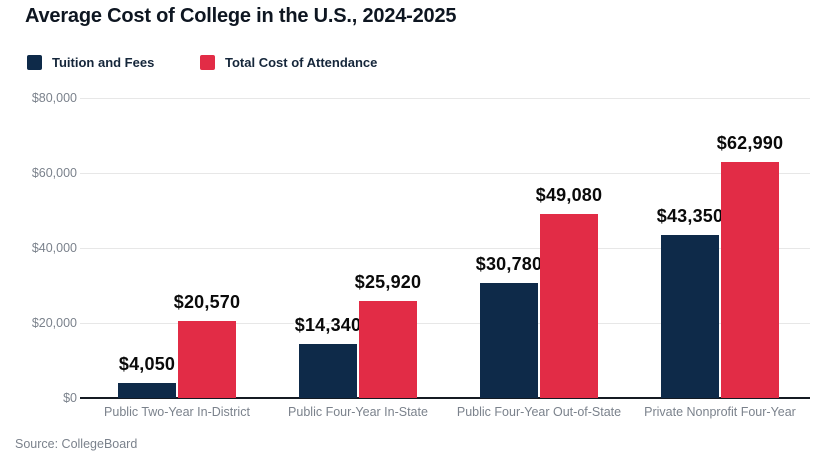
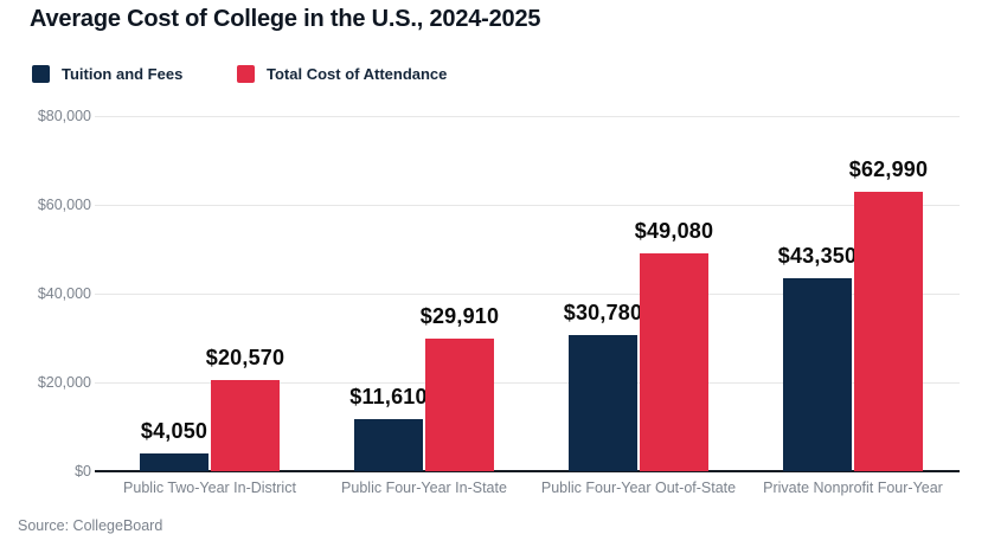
Tuition and Fees/Public Four-Year In-State: $14,340 -> $11,610
Total Cost of Attendance/Public Four-Year In-State: $25,920 -> $29,910
